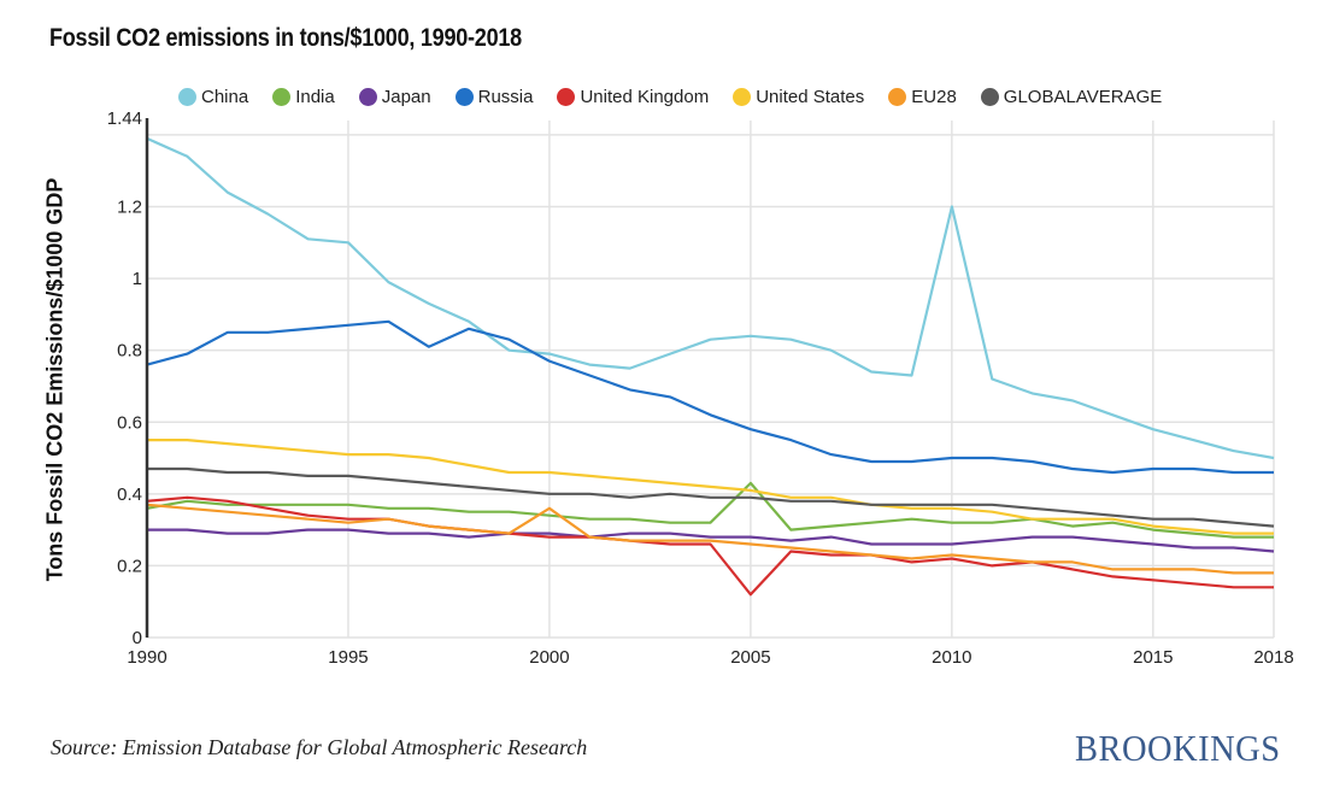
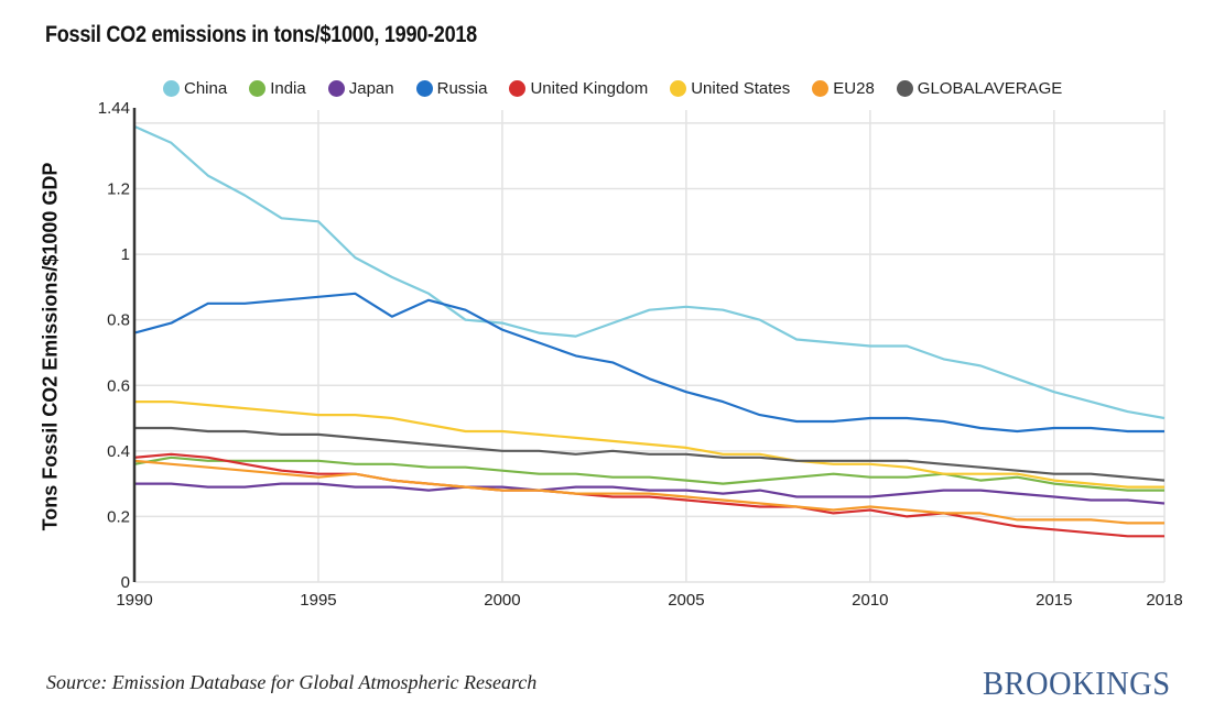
EU28/2000: 0.36 -> 0.28
India/2005: 0.43 -> 0.31
United Kingdom/2005: 0.12 -> 0.25
China/2010: 1.20 -> 0.72
